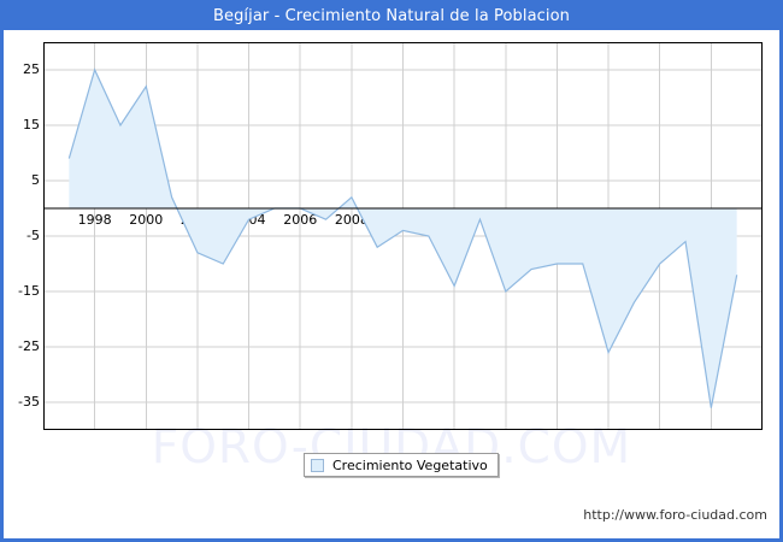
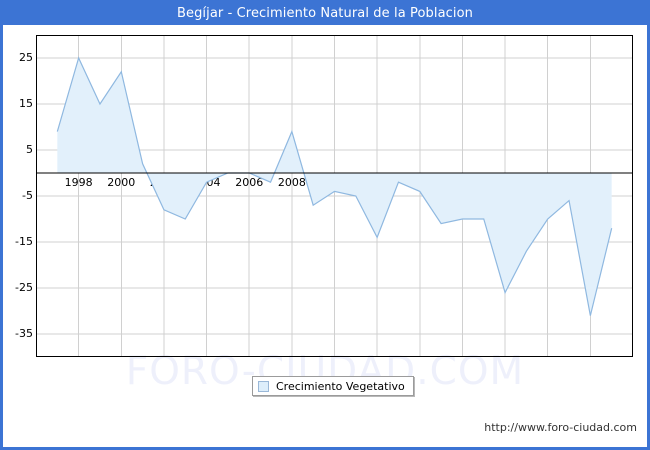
2008: 2 -> 9
2014: -15 -> -4
2022: -36 -> -31
